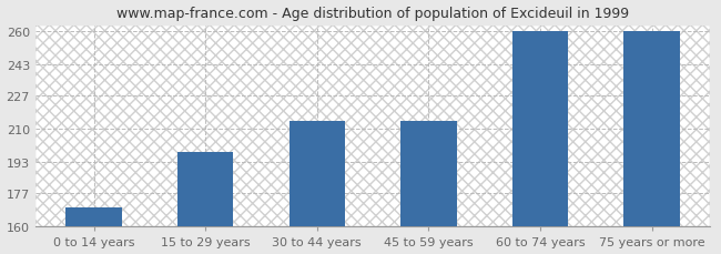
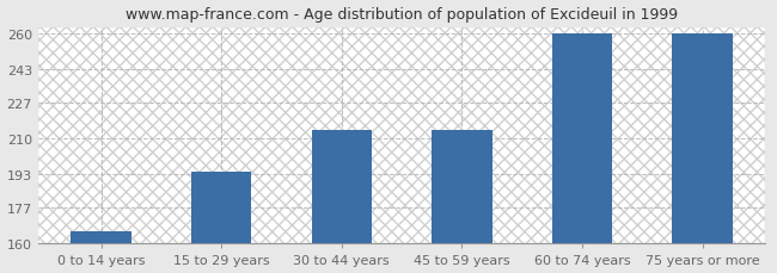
0 to 14 years: 170 -> 166
15 to 29 years: 198 -> 194
